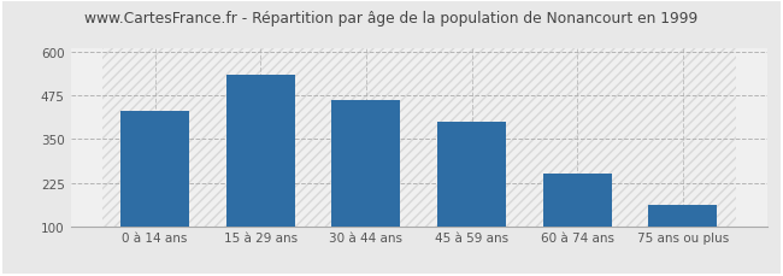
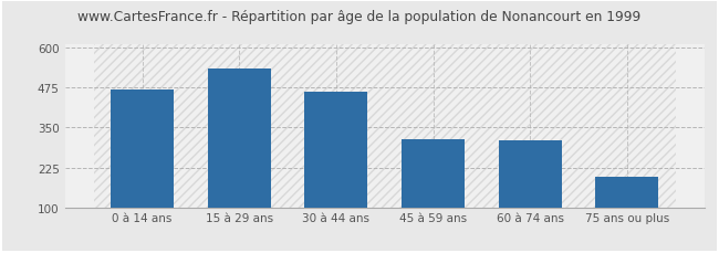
0 à 14 ans: 430 -> 470
45 à 59 ans: 400 -> 315
60 à 74 ans: 252 -> 310
75 ans ou plus: 162 -> 195
